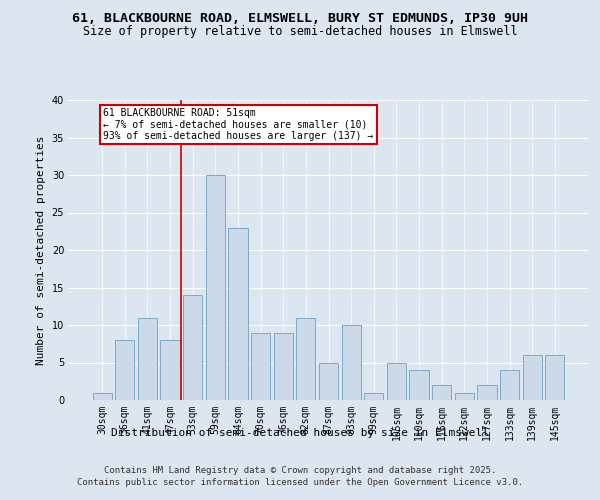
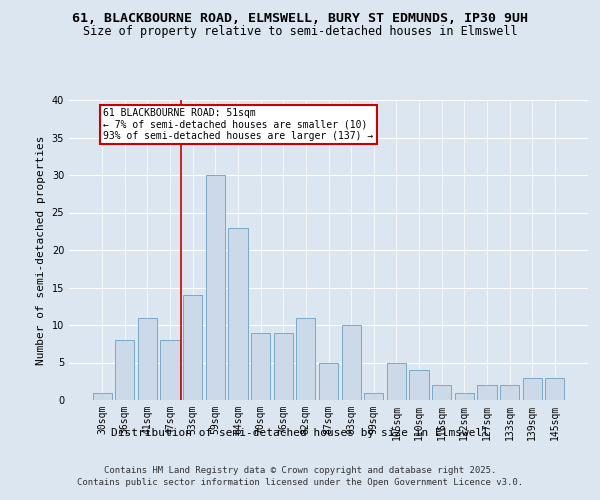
133sqm: 4 -> 2
139sqm: 6 -> 3
145sqm: 6 -> 3
